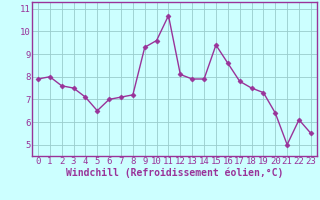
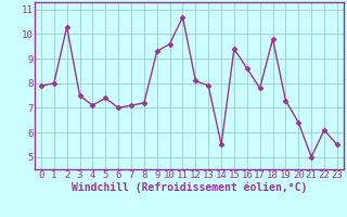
2: 7.6 -> 10.3
5: 6.5 -> 7.4
14: 7.9 -> 5.5
18: 7.5 -> 9.8
